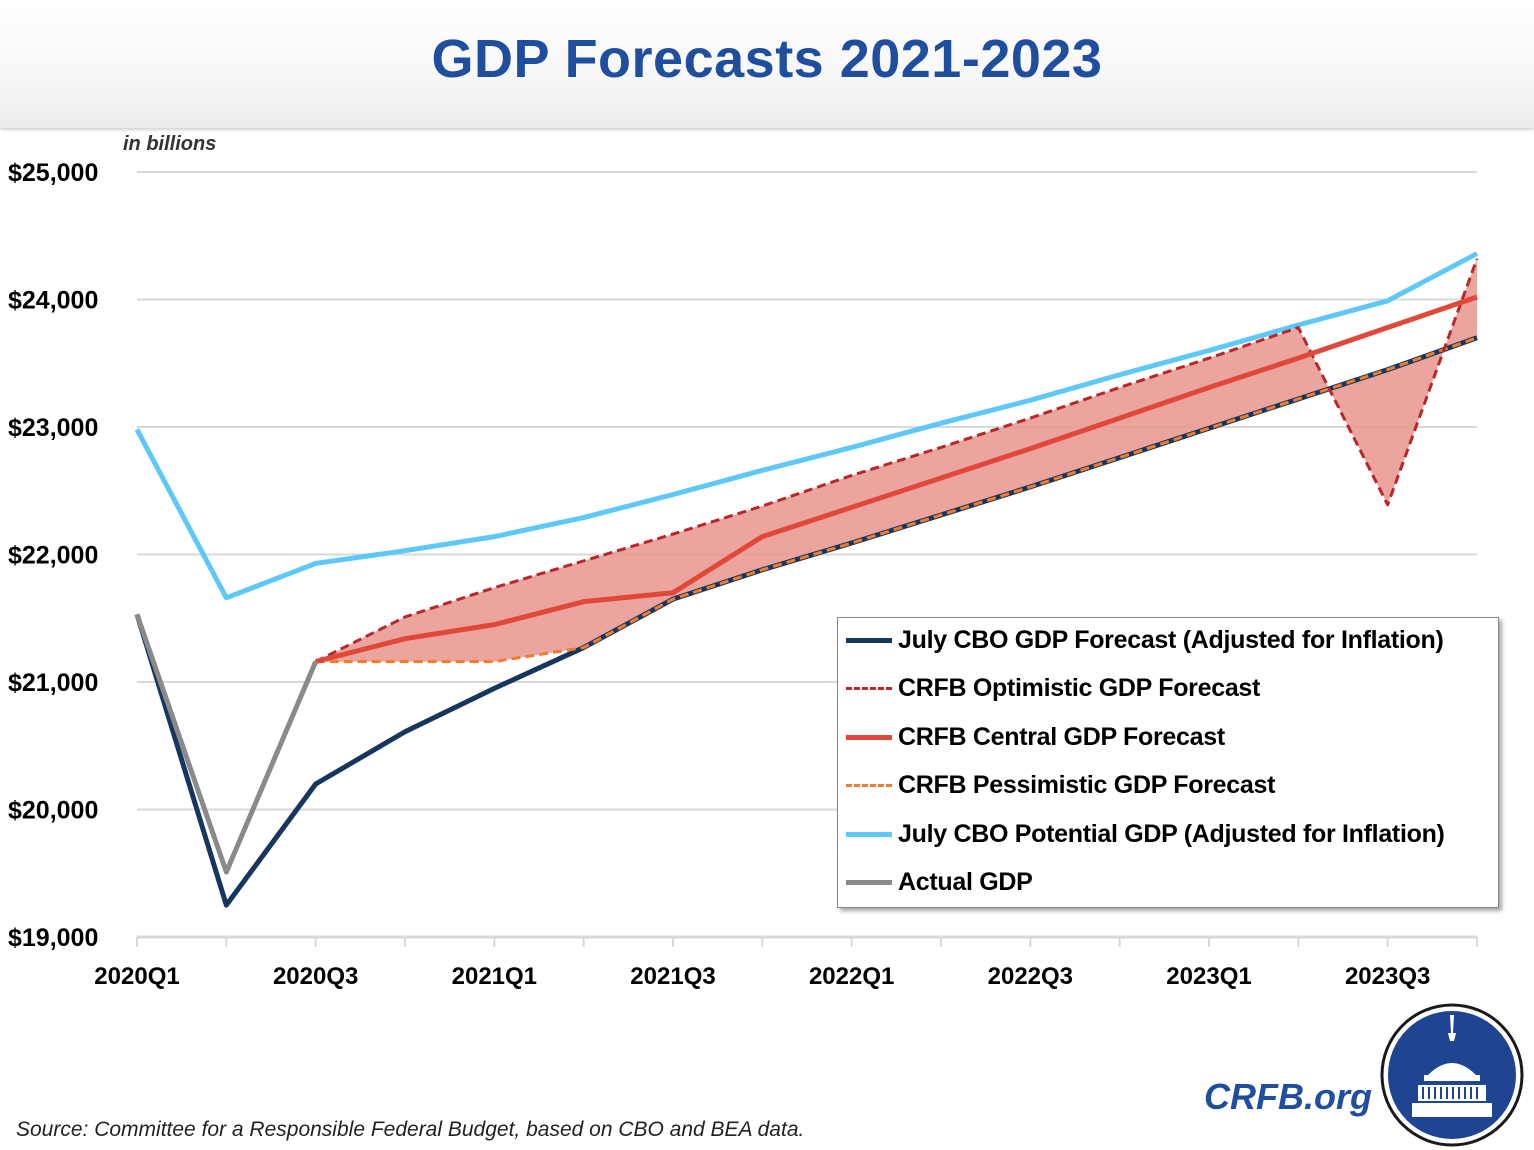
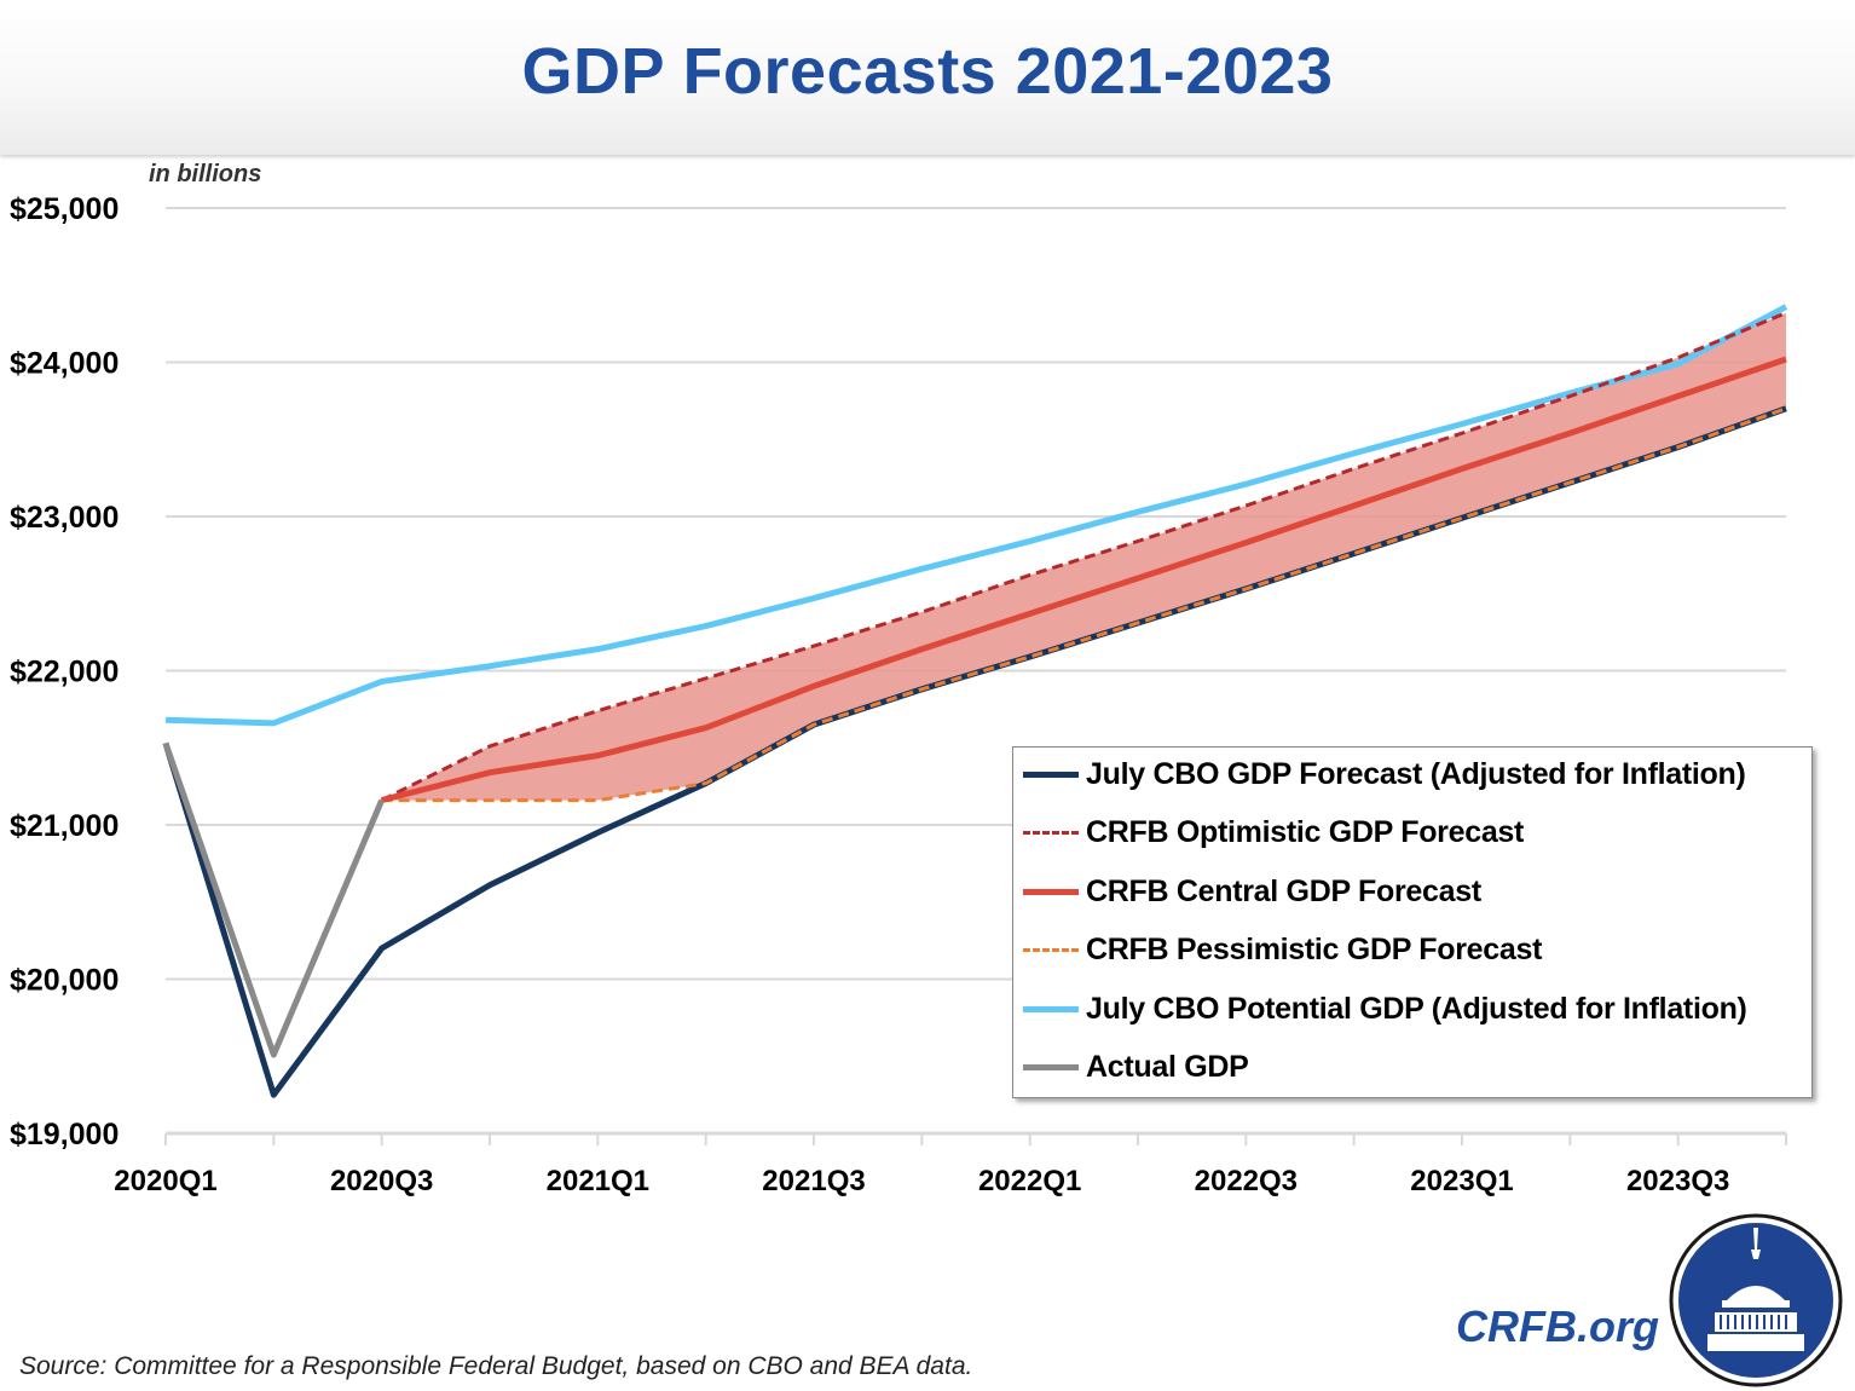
July CBO Potential GDP (Adjusted for Inflation)/2020Q1: $22980 -> $21680
CRFB Central GDP Forecast/2021Q3: $21700 -> $21900
CRFB Optimistic GDP Forecast/2023Q3: $22390 -> $24030
